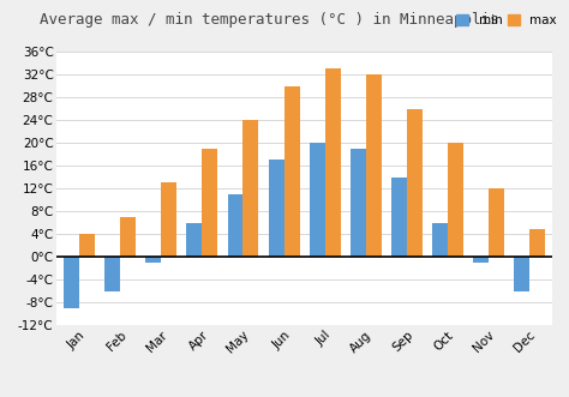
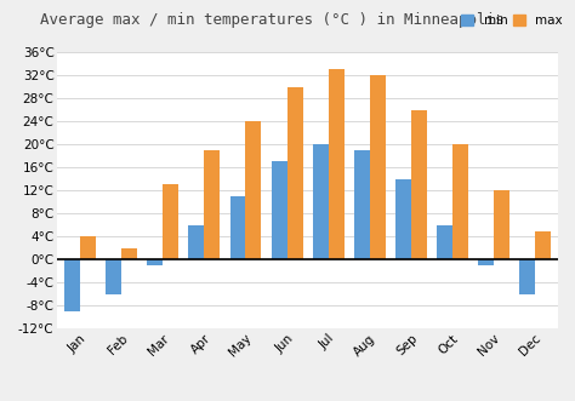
max/Feb: 7°C -> 2°C
